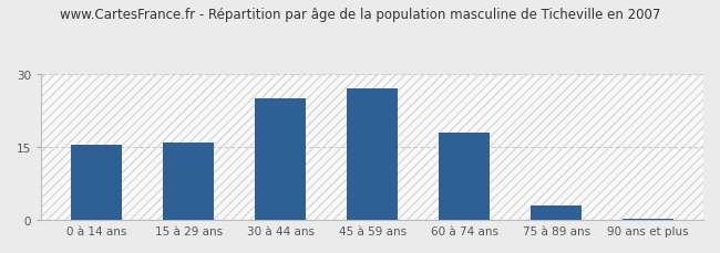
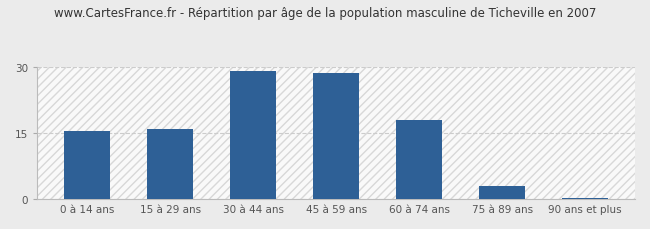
30 à 44 ans: 25.0 -> 29.0
45 à 59 ans: 27.0 -> 28.5
